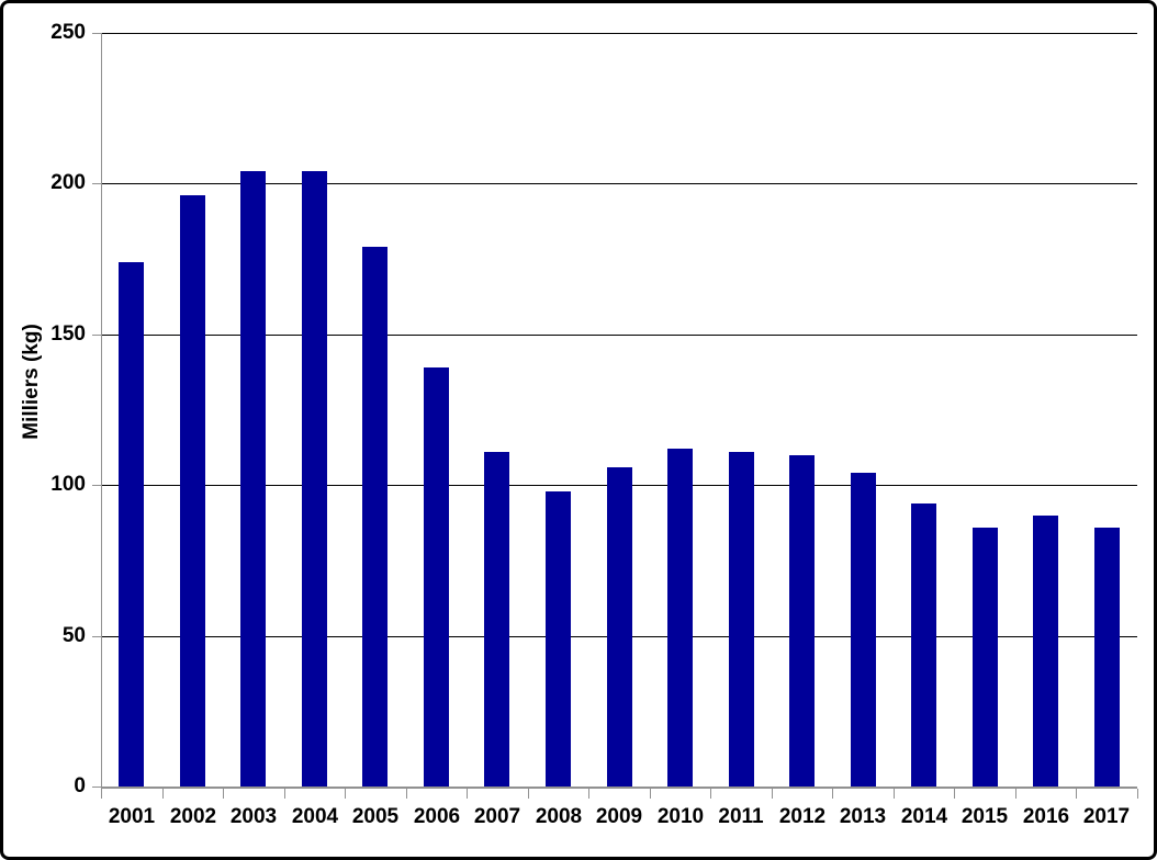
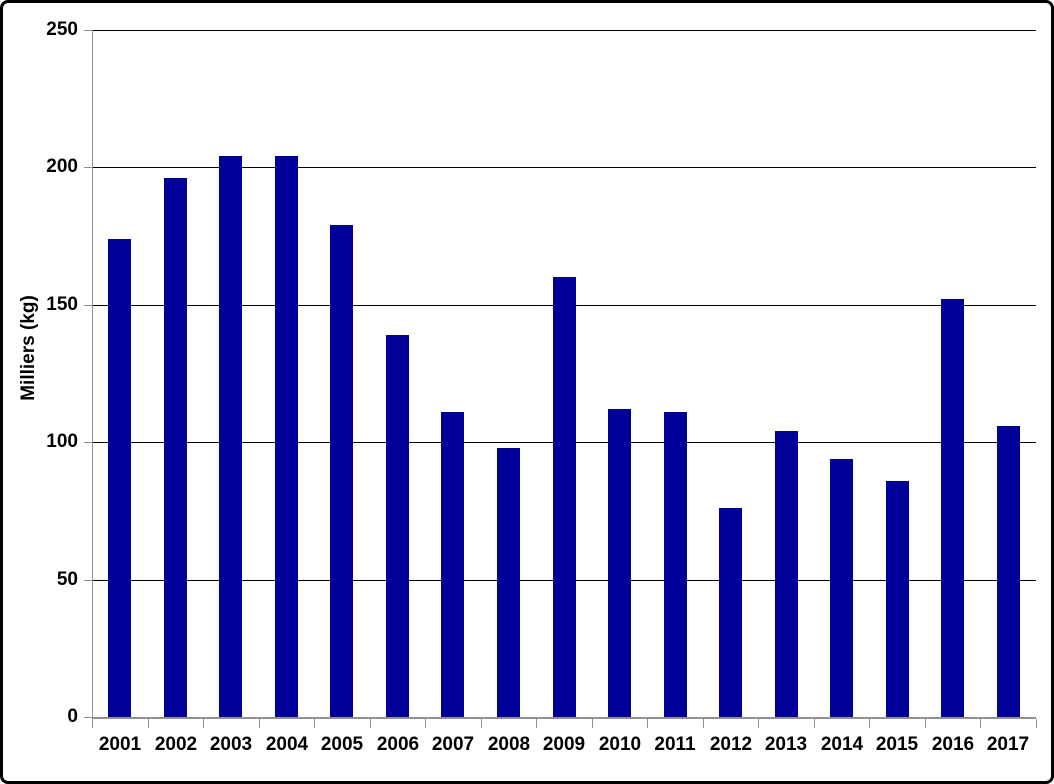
2009: 106 -> 160
2012: 110 -> 76
2016: 90 -> 152
2017: 86 -> 106
